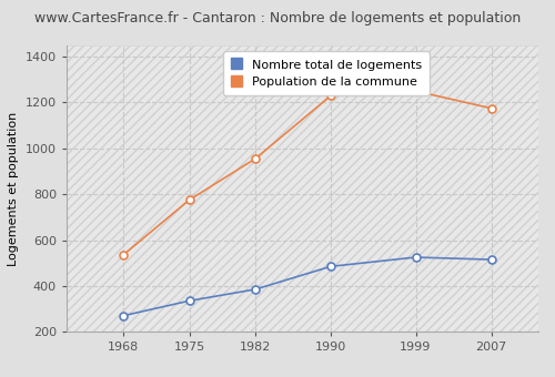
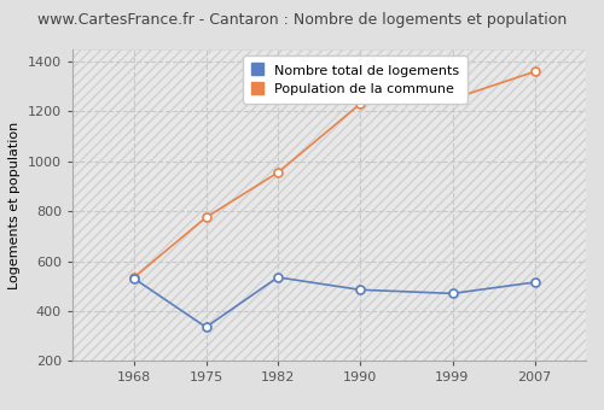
Nombre total de logements/1968: 270 -> 530
Nombre total de logements/1982: 385 -> 535
Nombre total de logements/1999: 525 -> 470
Population de la commune/2007: 1175 -> 1360
